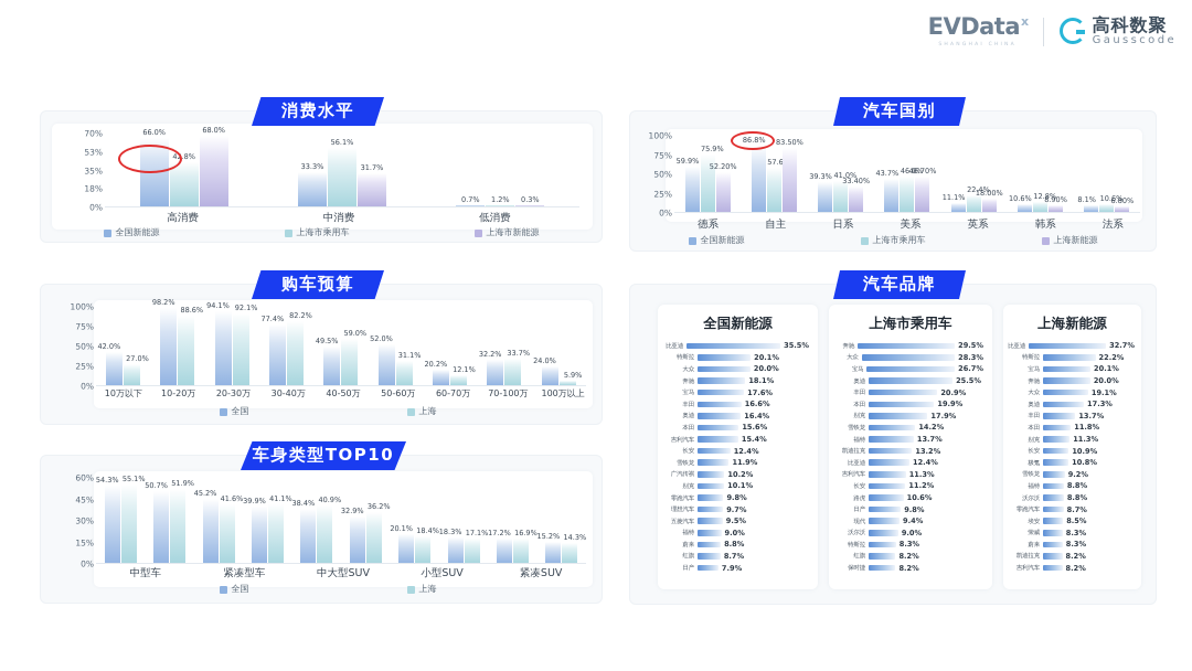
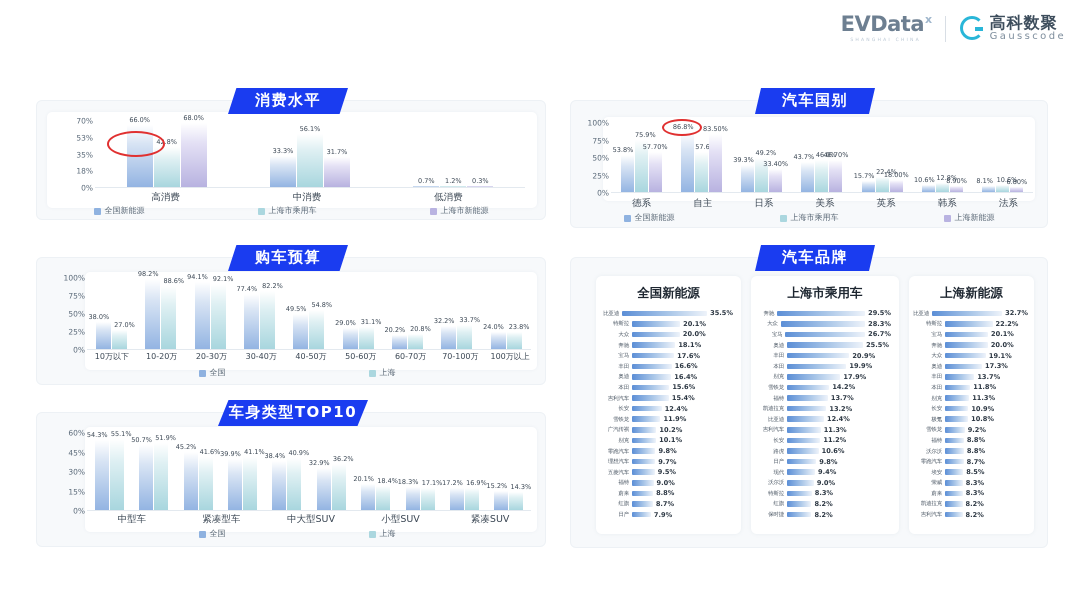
汽车国别/全国新能源/德系: 59.9% -> 53.8%
汽车国别/上海新能源/德系: 52.20% -> 57.70%
汽车国别/上海市乘用车/日系: 41.0% -> 49.2%
汽车国别/全国新能源/英系: 11.1% -> 15.7%
购车预算/全国/10万以下: 42.0% -> 38.0%
购车预算/上海/40-50万: 59.0% -> 54.8%
购车预算/全国/50-60万: 52.0% -> 29.0%
购车预算/上海/60-70万: 12.1% -> 20.8%
购车预算/上海/100万以上: 5.9% -> 23.8%
